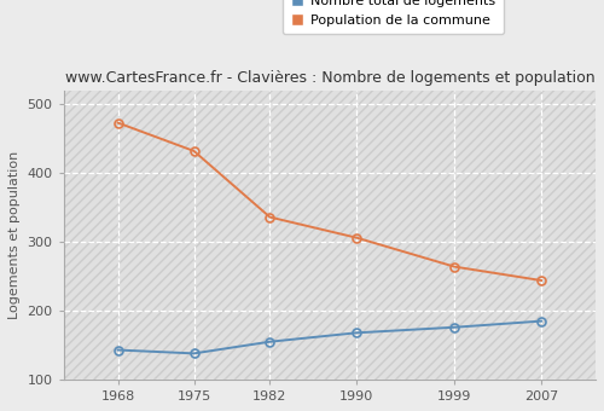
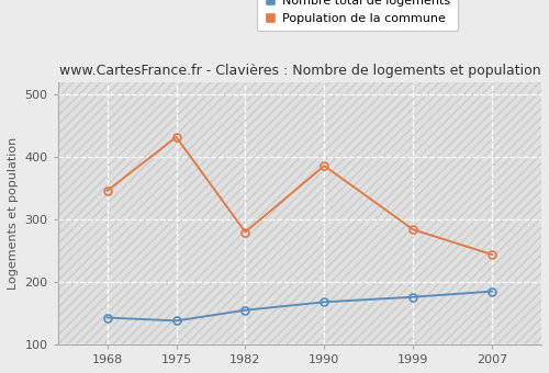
Population de la commune/1968: 473 -> 346
Population de la commune/1982: 336 -> 280
Population de la commune/1990: 306 -> 386
Population de la commune/1999: 264 -> 284
